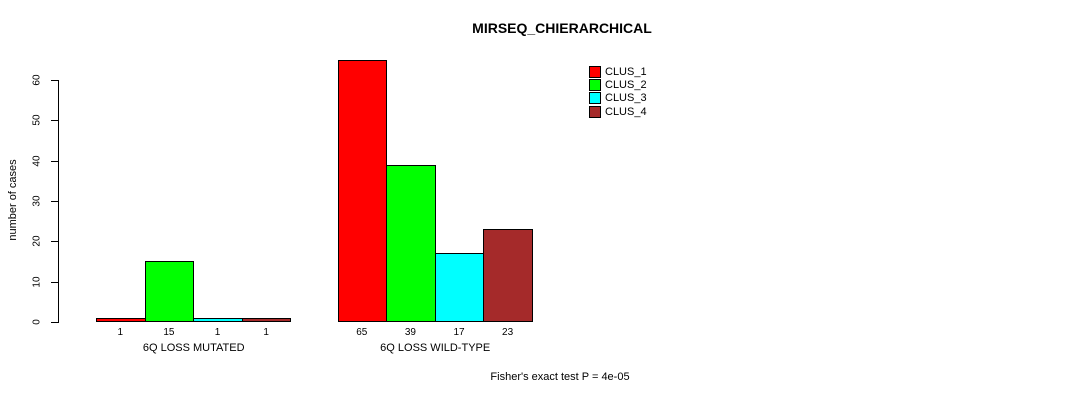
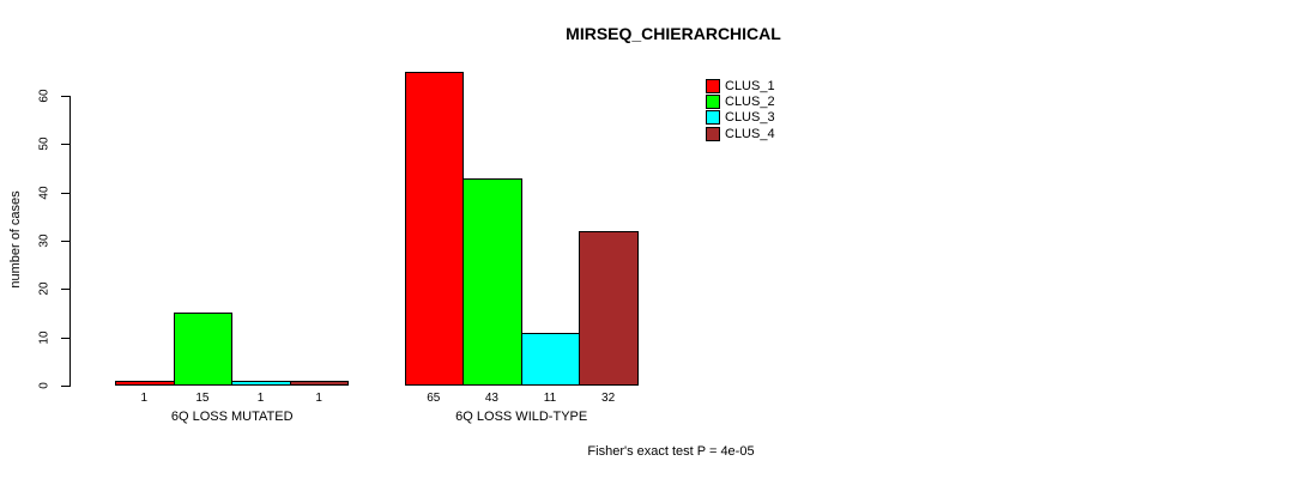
CLUS_2/6Q LOSS WILD-TYPE: 39 -> 43
CLUS_3/6Q LOSS WILD-TYPE: 17 -> 11
CLUS_4/6Q LOSS WILD-TYPE: 23 -> 32
